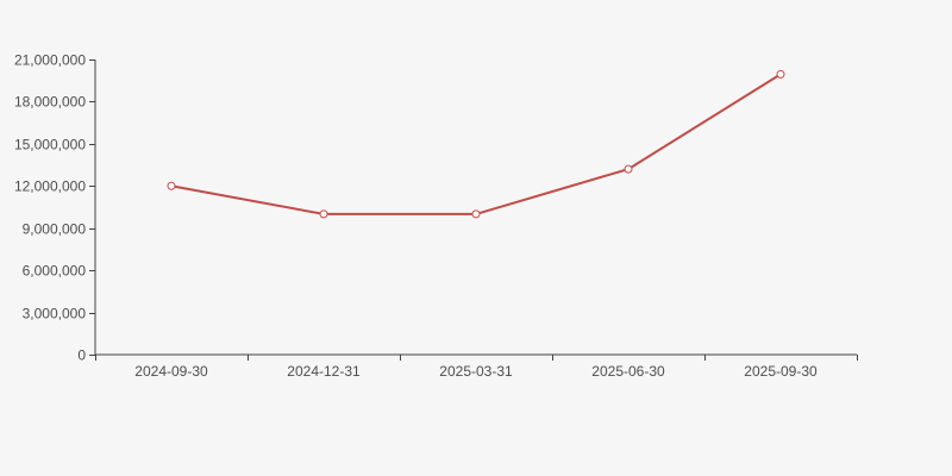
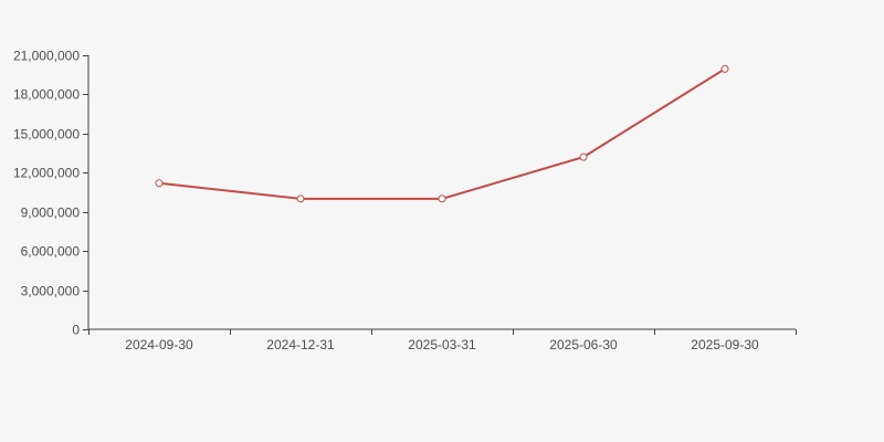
2024-09-30: 12000000 -> 11200000
